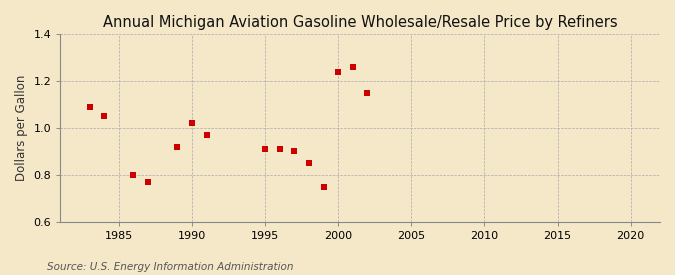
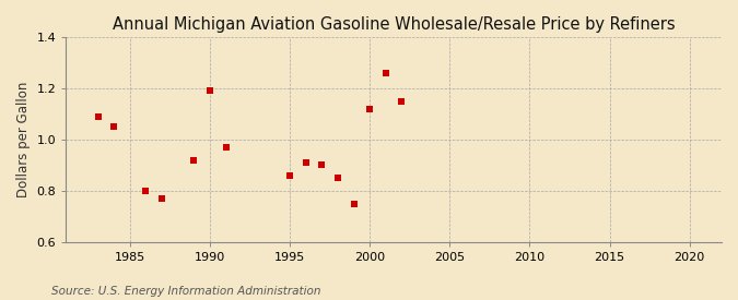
1990: 1.02 -> 1.19
1995: 0.91 -> 0.86
2000: 1.24 -> 1.12
